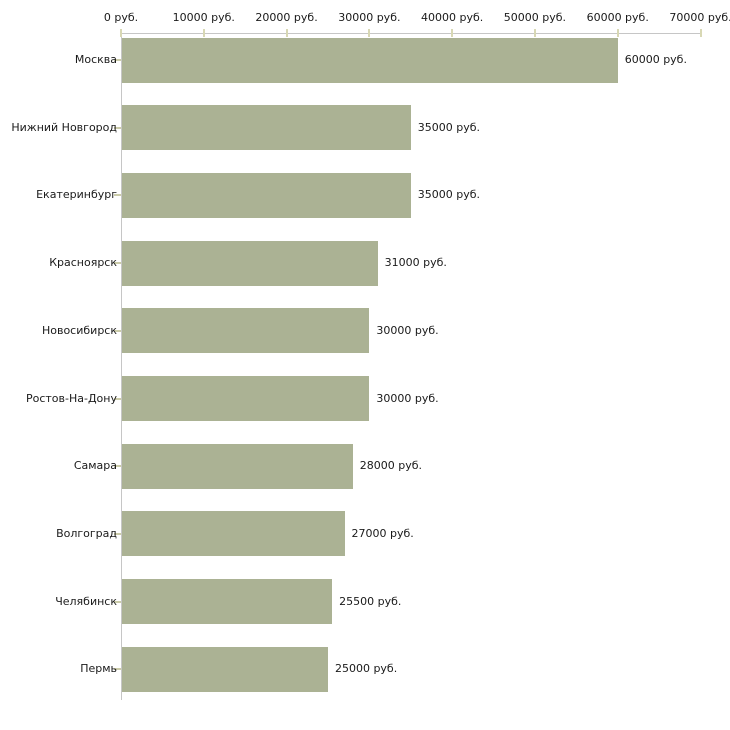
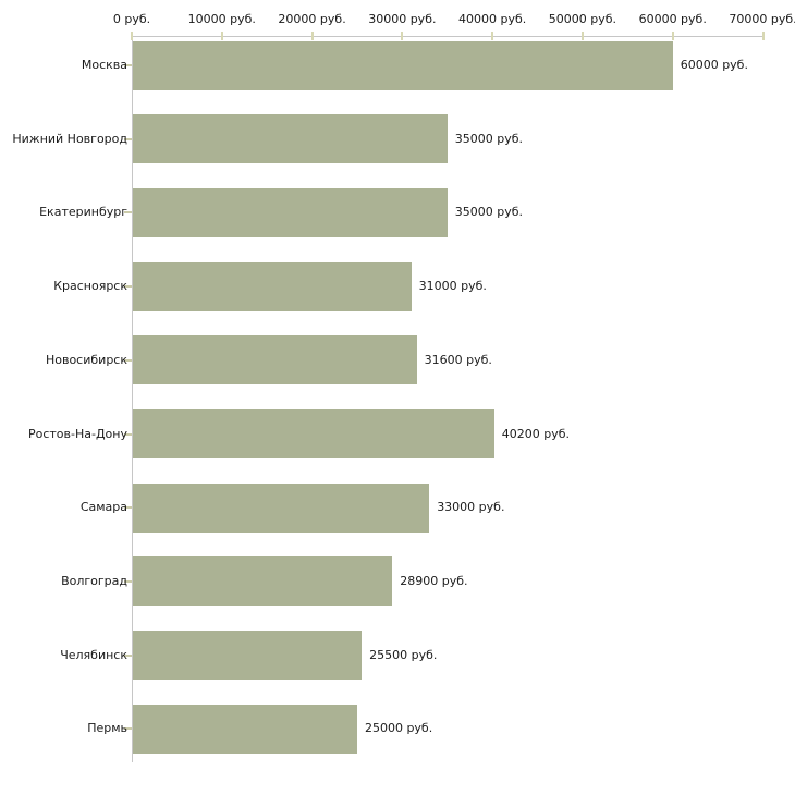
Новосибирск: 30000 -> 31600
Ростов-На-Дону: 30000 -> 40200
Самара: 28000 -> 33000
Волгоград: 27000 -> 28900
